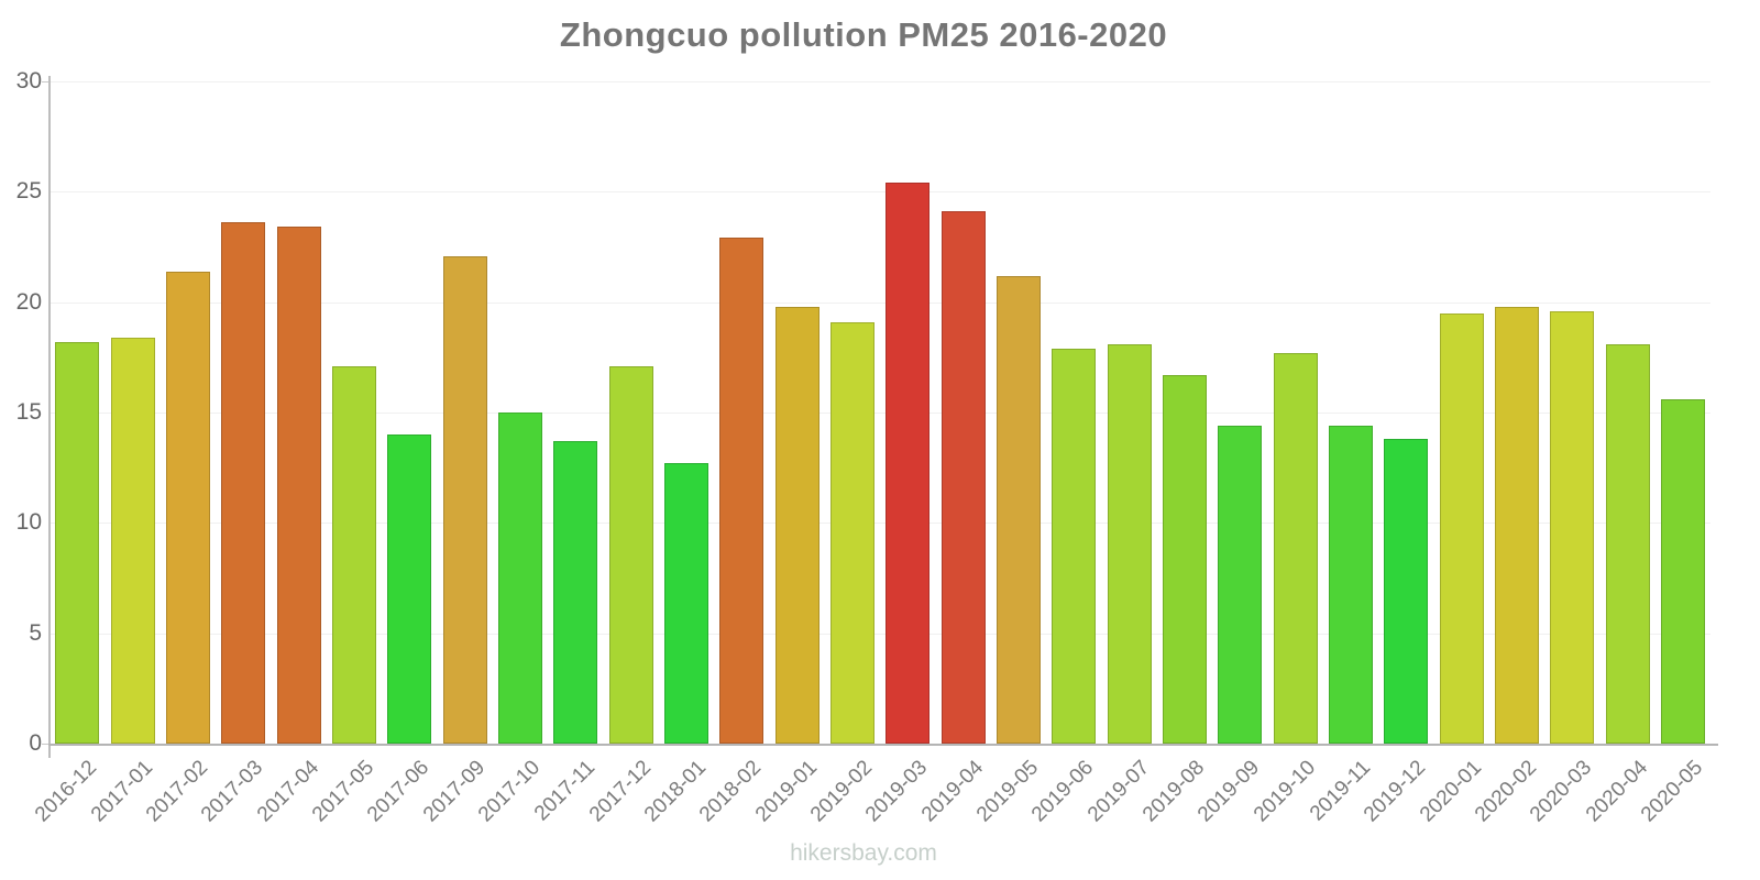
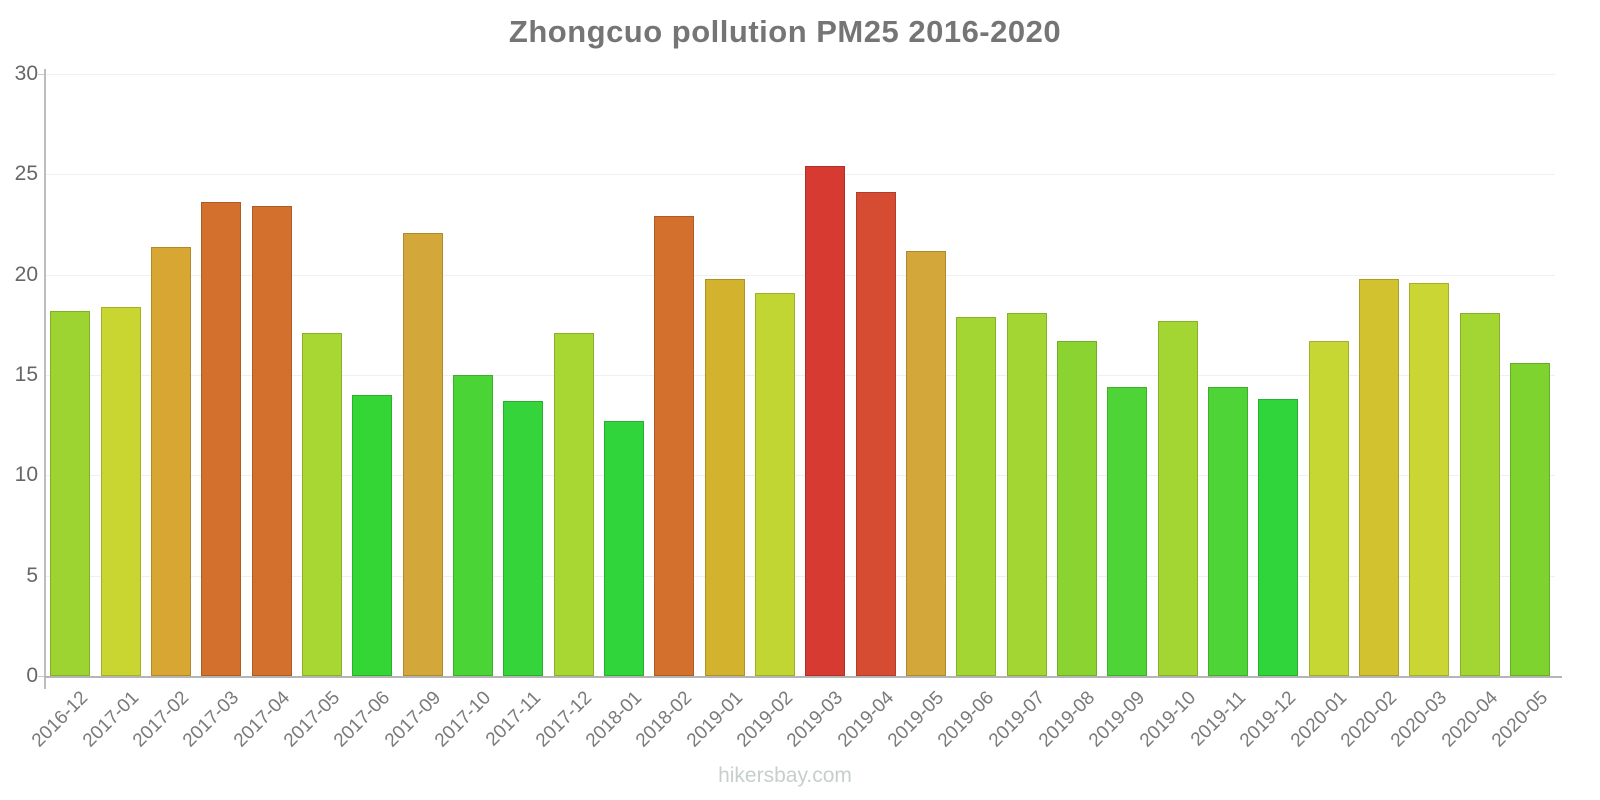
2020-01: 19.5 -> 16.7
